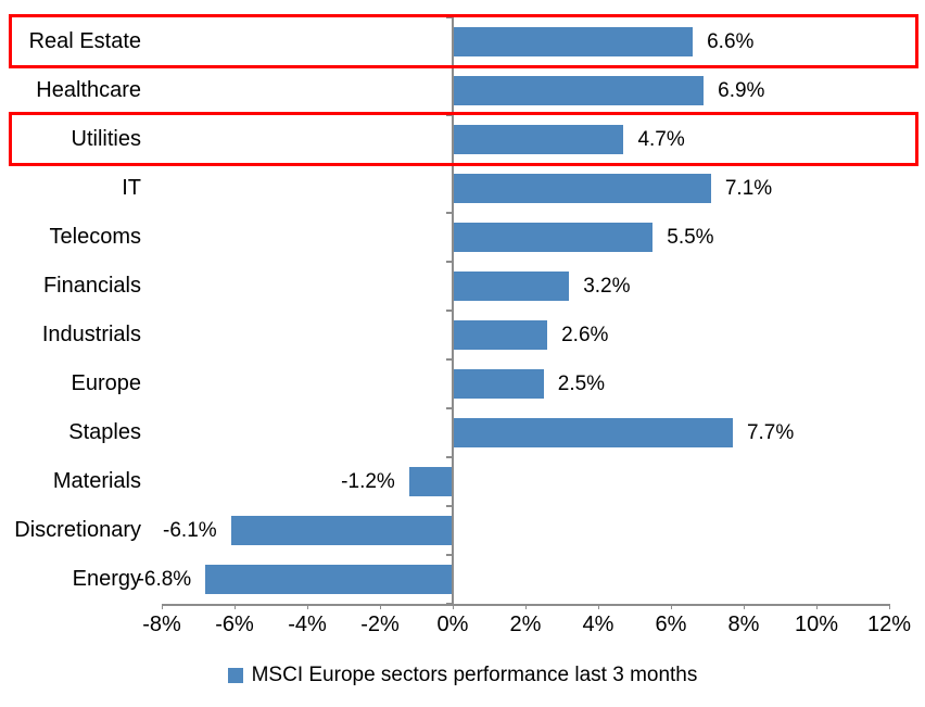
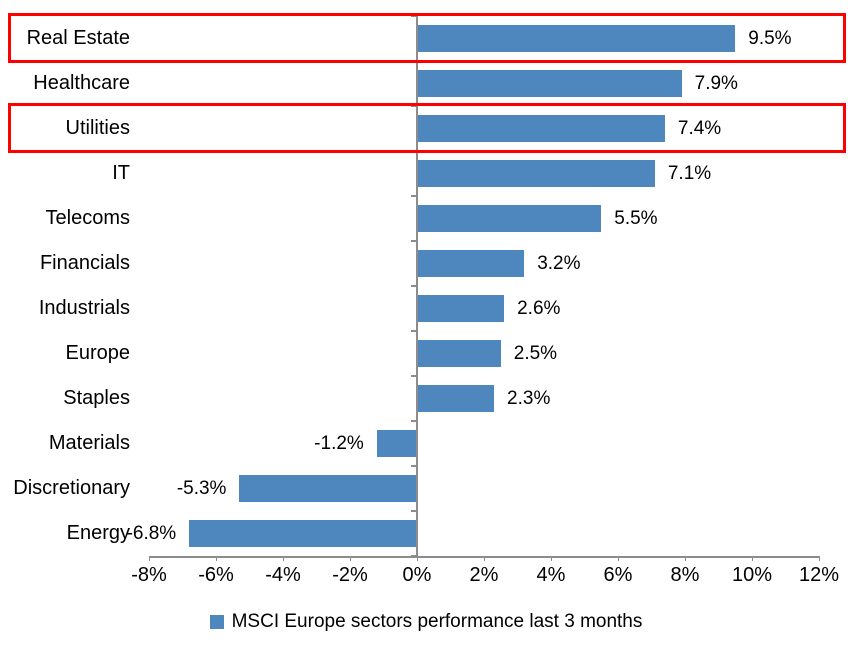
Real Estate: 6.6% -> 9.5%
Healthcare: 6.9% -> 7.9%
Utilities: 4.7% -> 7.4%
Staples: 7.7% -> 2.3%
Discretionary: -6.1% -> -5.3%
